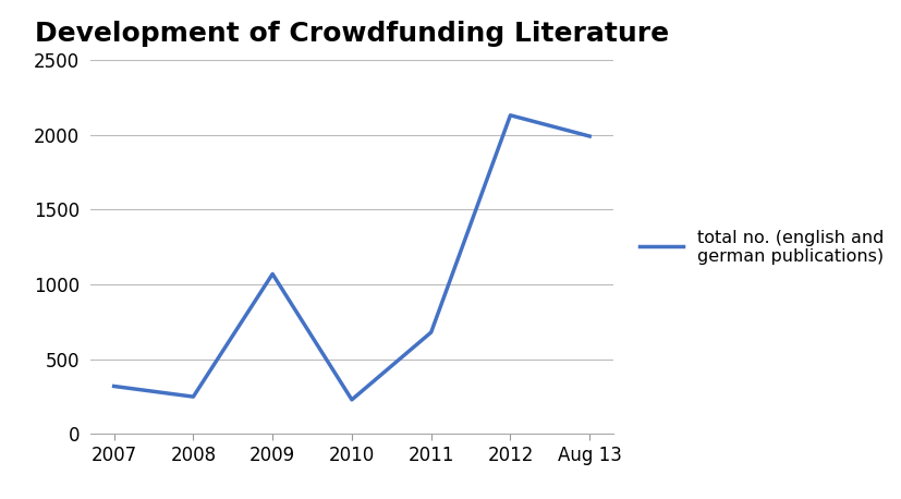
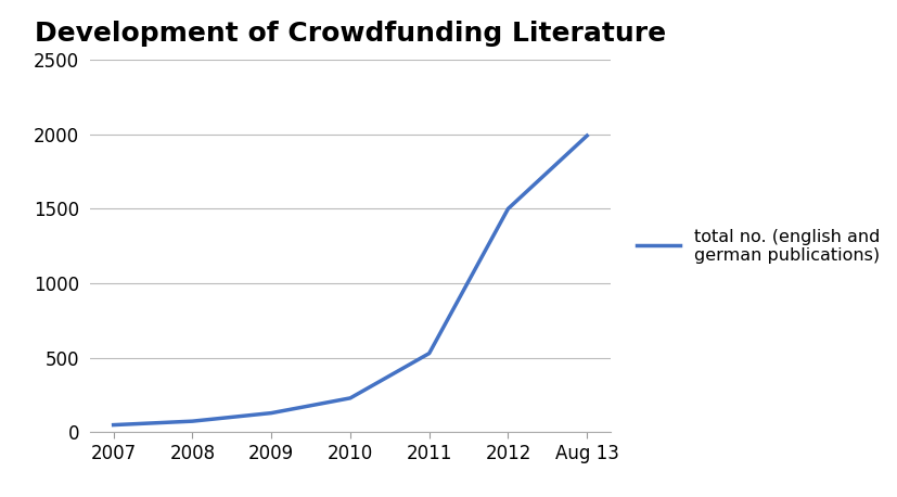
2007: 320 -> 50
2008: 250 -> 80
2009: 1070 -> 130
2011: 680 -> 530
2012: 2130 -> 1500
